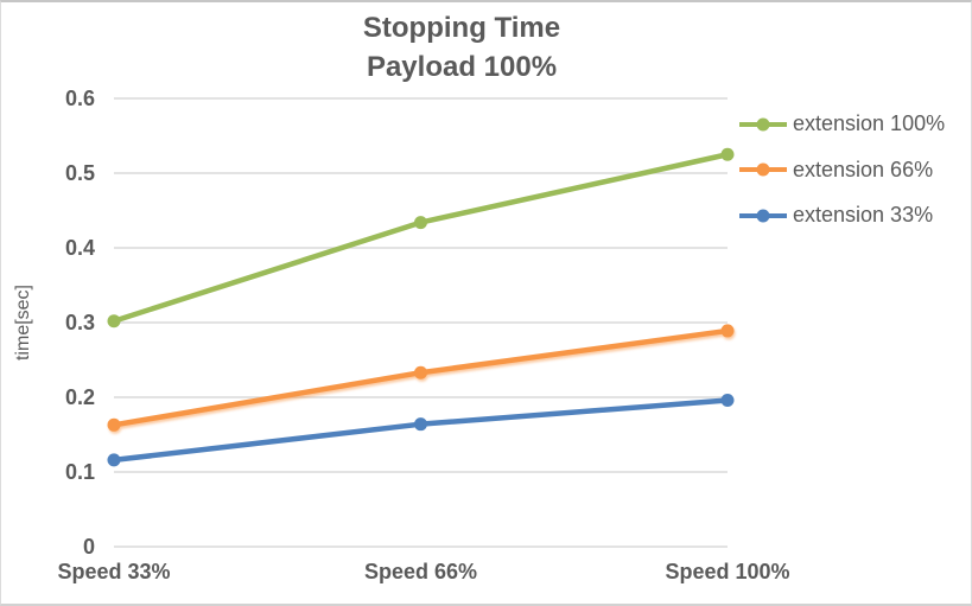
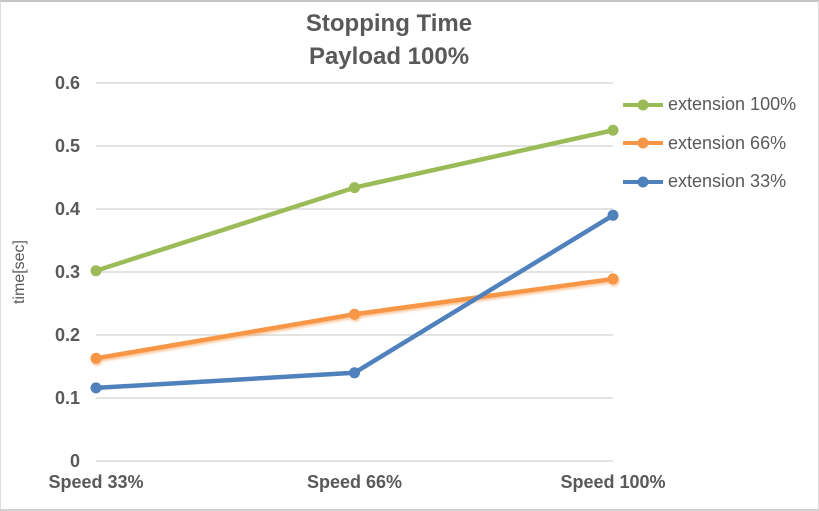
extension 33%/Speed 66%: 0.16 -> 0.14
extension 33%/Speed 100%: 0.20 -> 0.39
